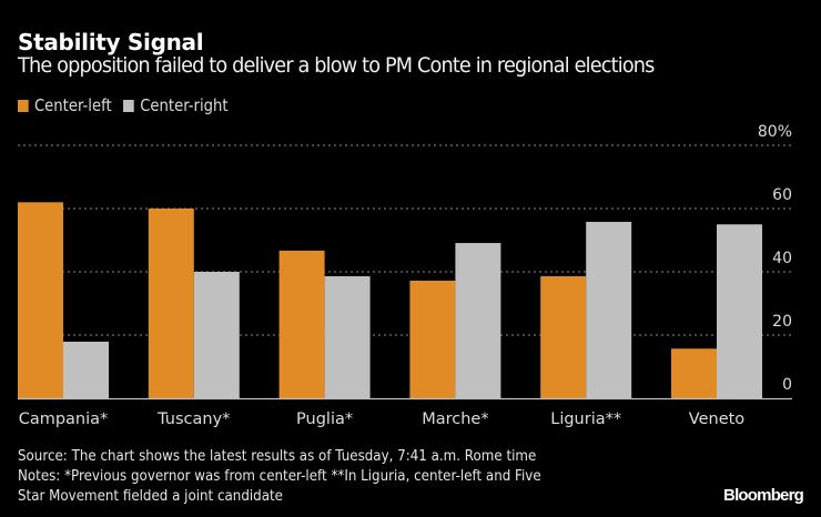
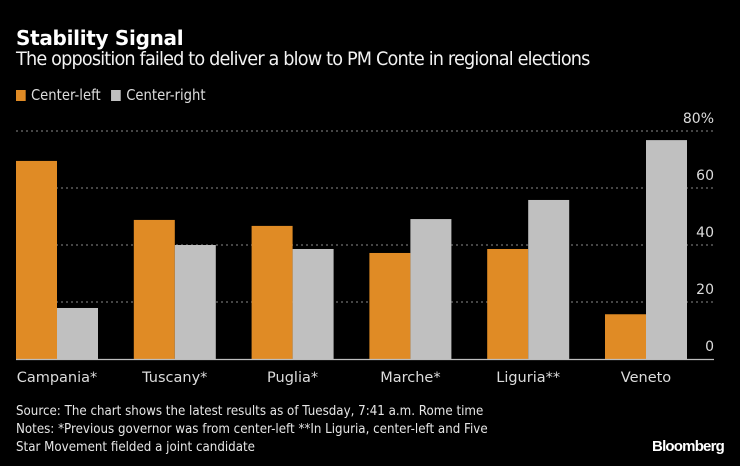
Center-left/Campania*: 62% -> 70%
Center-left/Tuscany*: 60% -> 49%
Center-right/Veneto: 55% -> 77%
